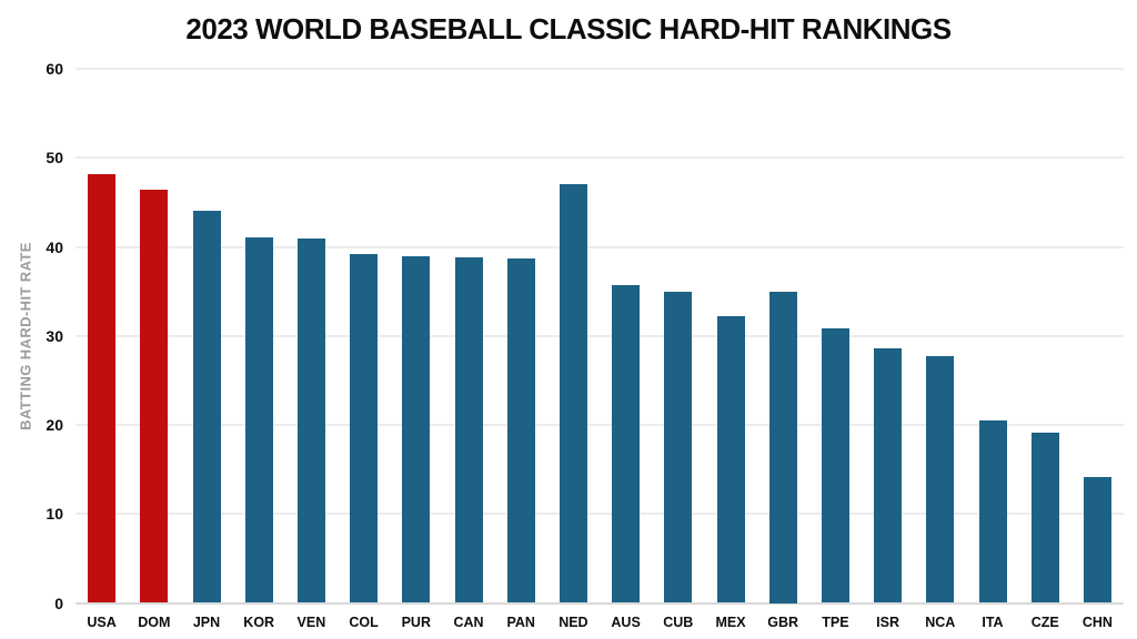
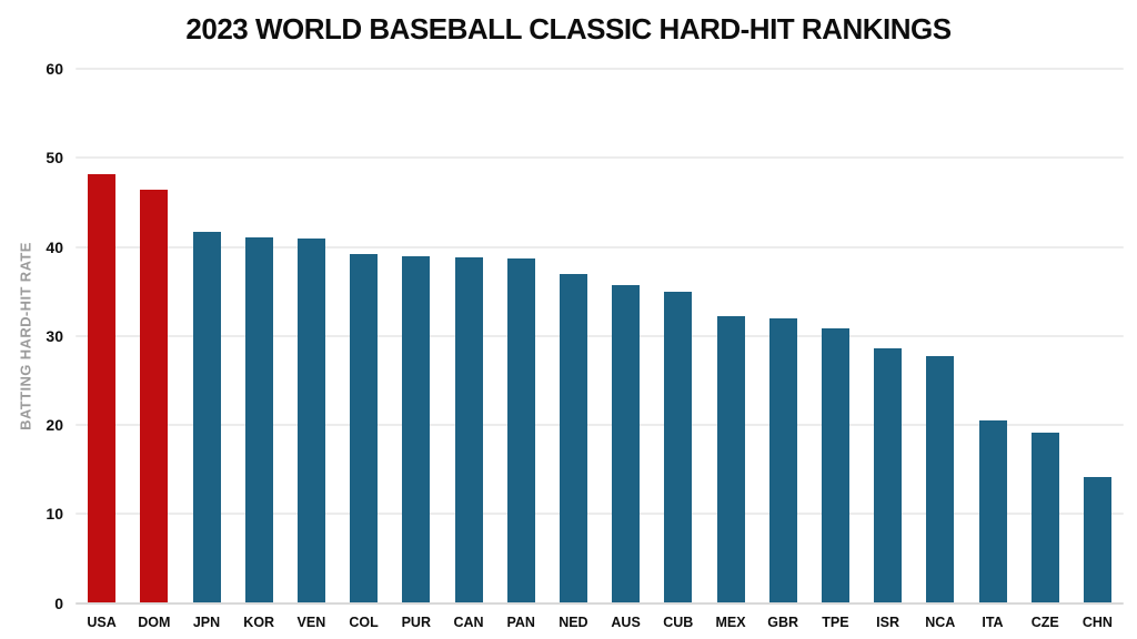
JPN: 44 -> 42
NED: 47 -> 37
GBR: 35 -> 32
